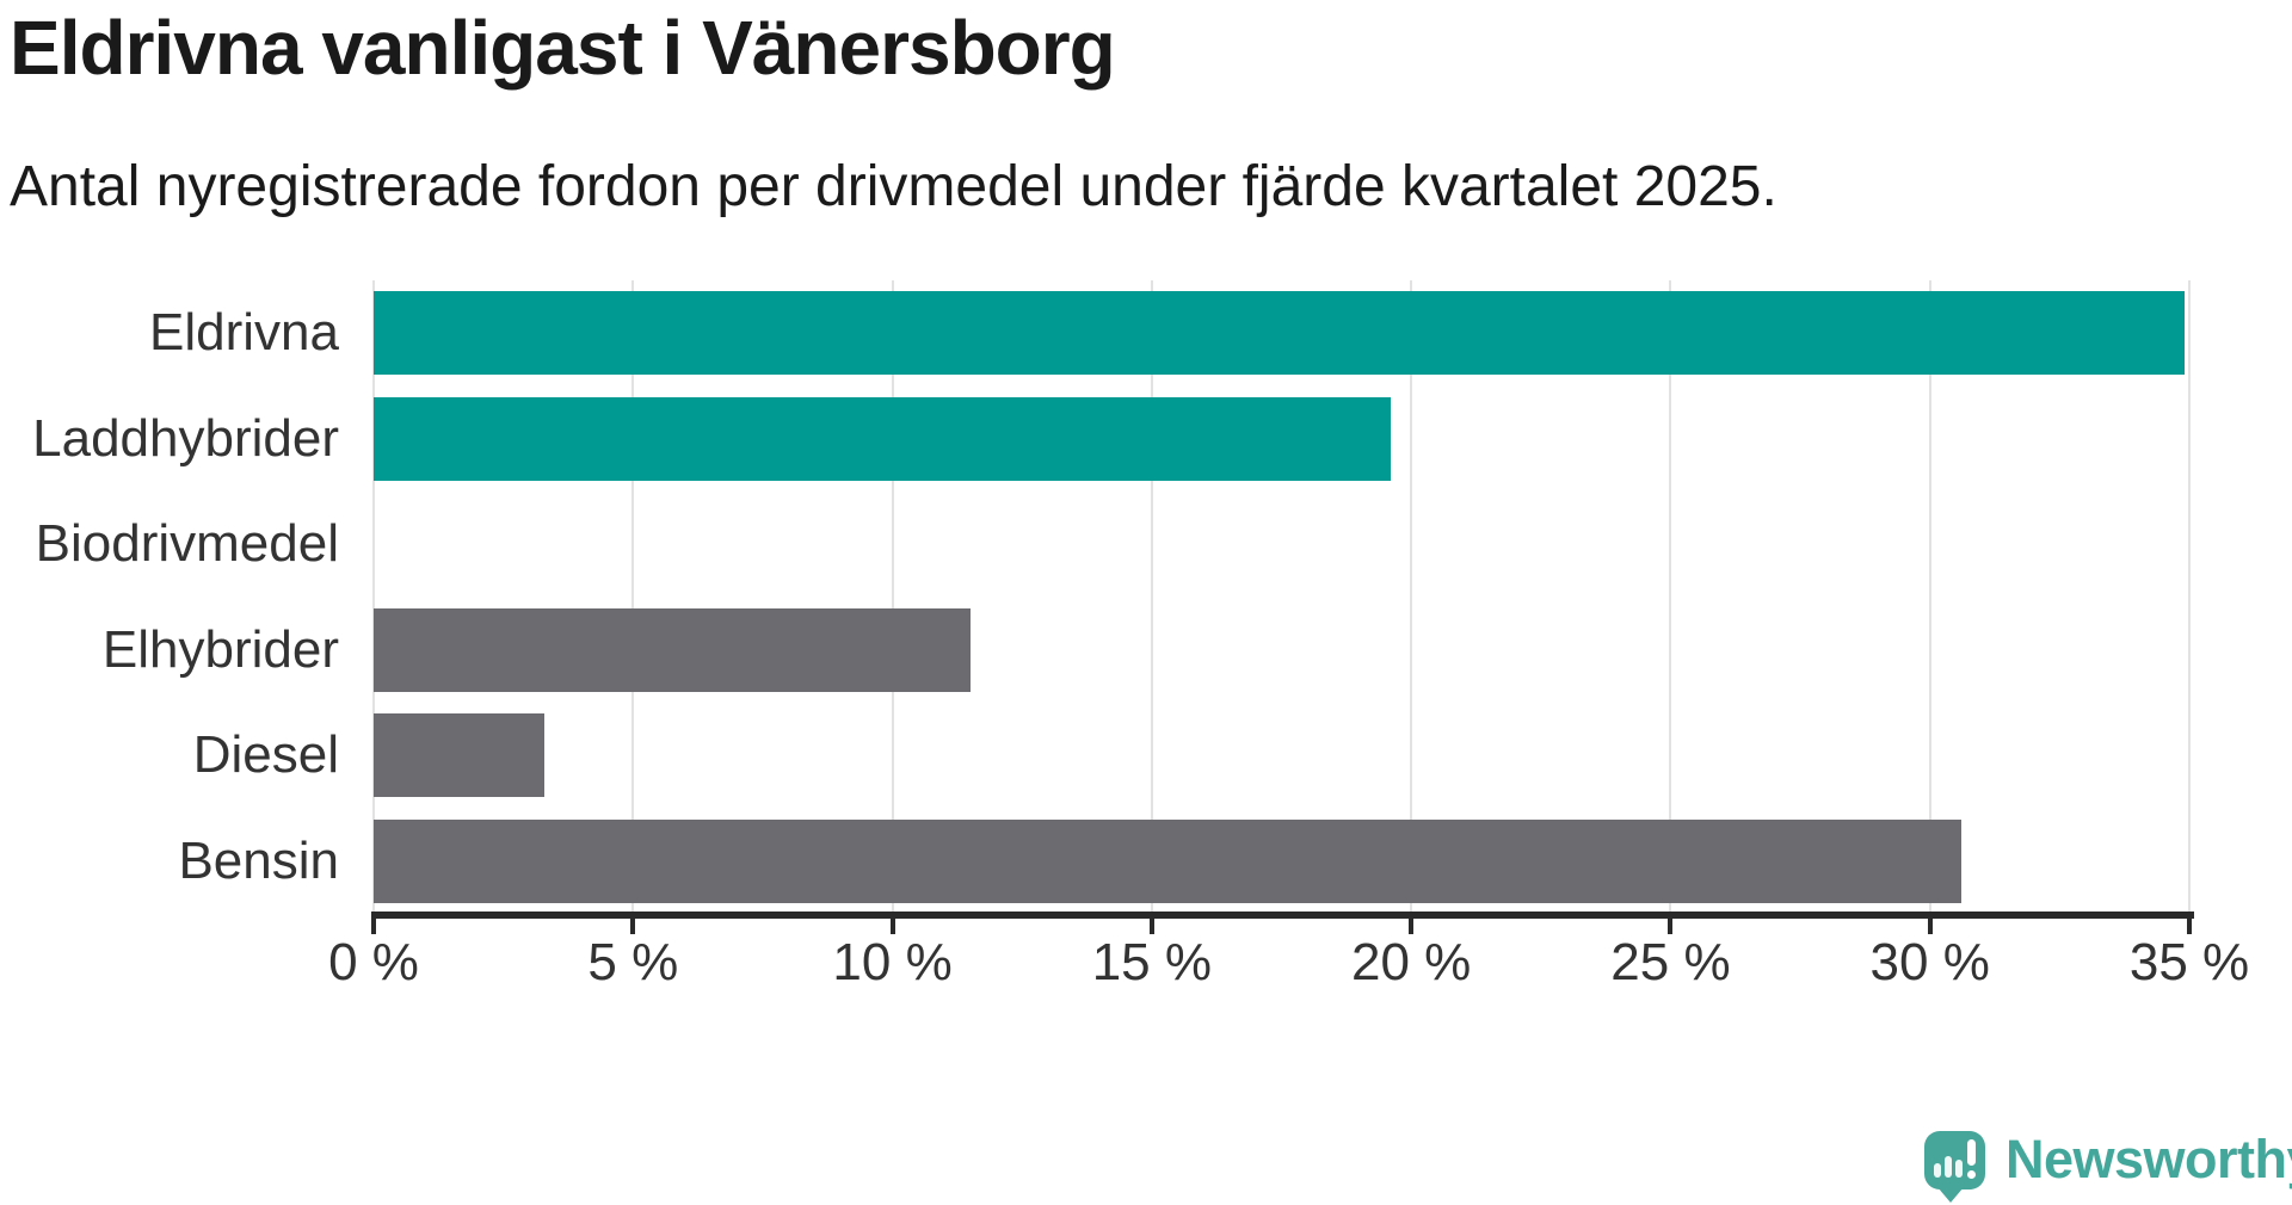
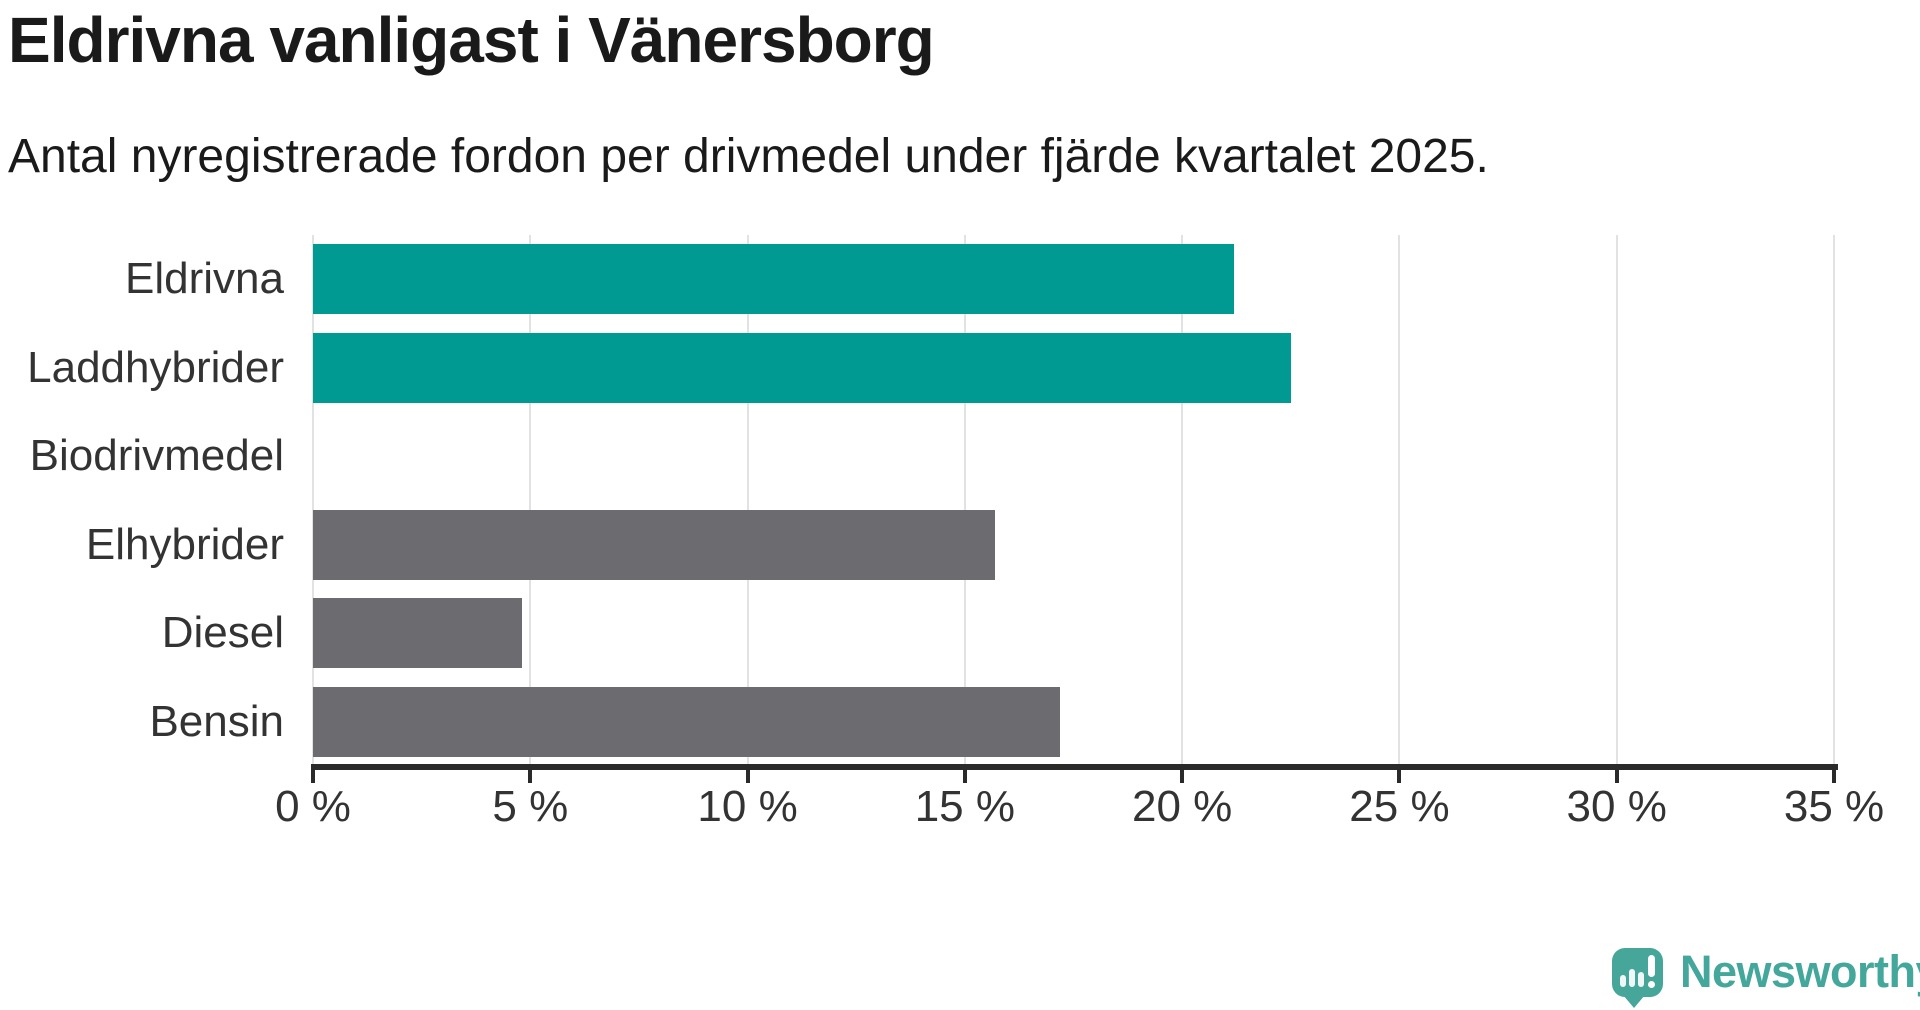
Eldrivna: 34.9% -> 21.2%
Laddhybrider: 19.6% -> 22.5%
Elhybrider: 11.5% -> 15.7%
Diesel: 3.3% -> 4.8%
Bensin: 30.6% -> 17.2%
